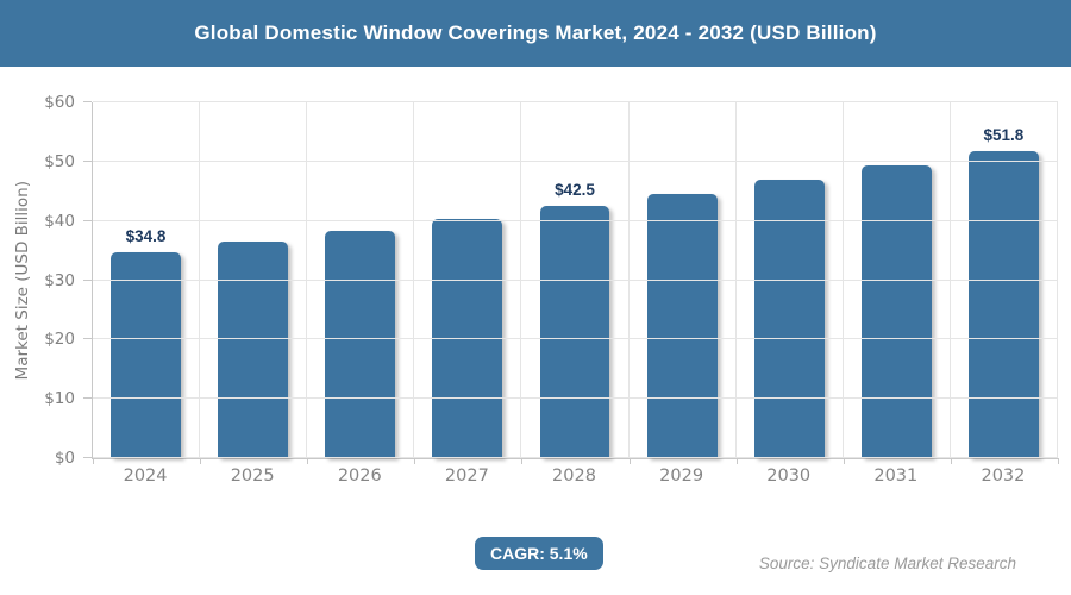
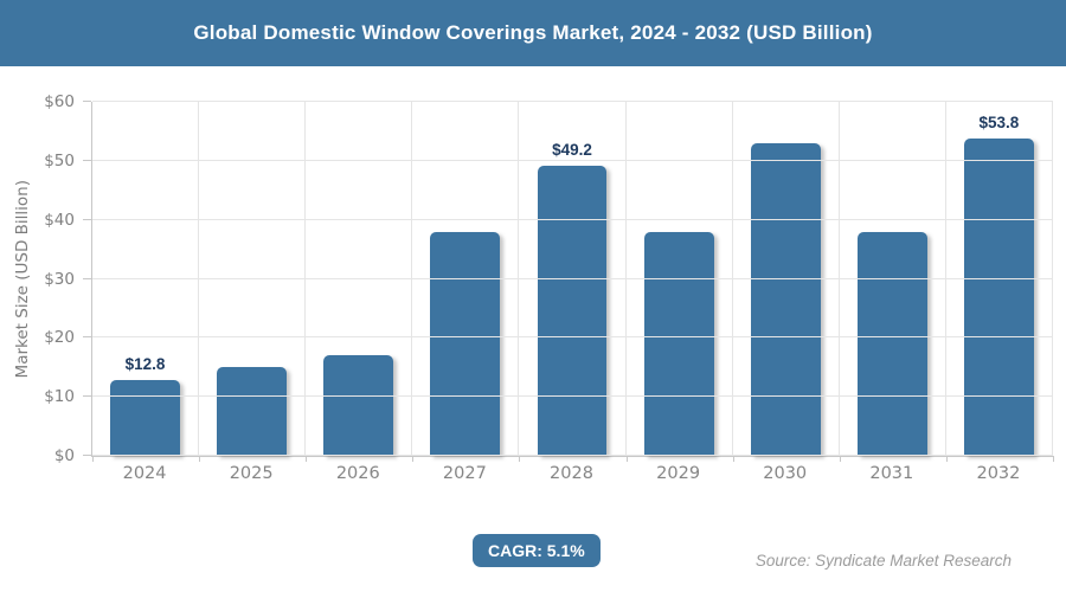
2024: $34.8 -> $12.8
2025: $37 -> $15
2026: $38 -> $17
2027: $40 -> $38
2028: $42.5 -> $49.2
2029: $45 -> $38
2030: $47 -> $53
2031: $49 -> $38
2032: $51.8 -> $53.8
